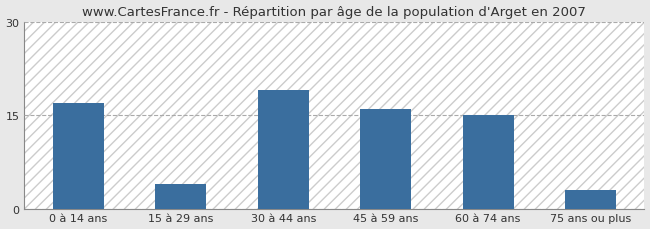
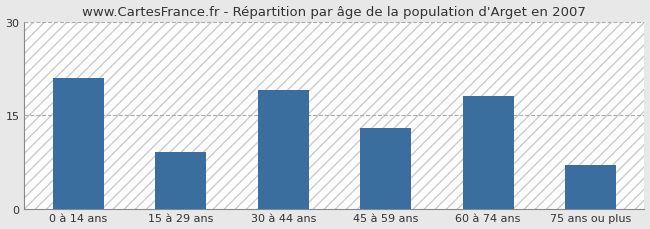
0 à 14 ans: 17 -> 21
15 à 29 ans: 4 -> 9
45 à 59 ans: 16 -> 13
60 à 74 ans: 15 -> 18
75 ans ou plus: 3 -> 7
